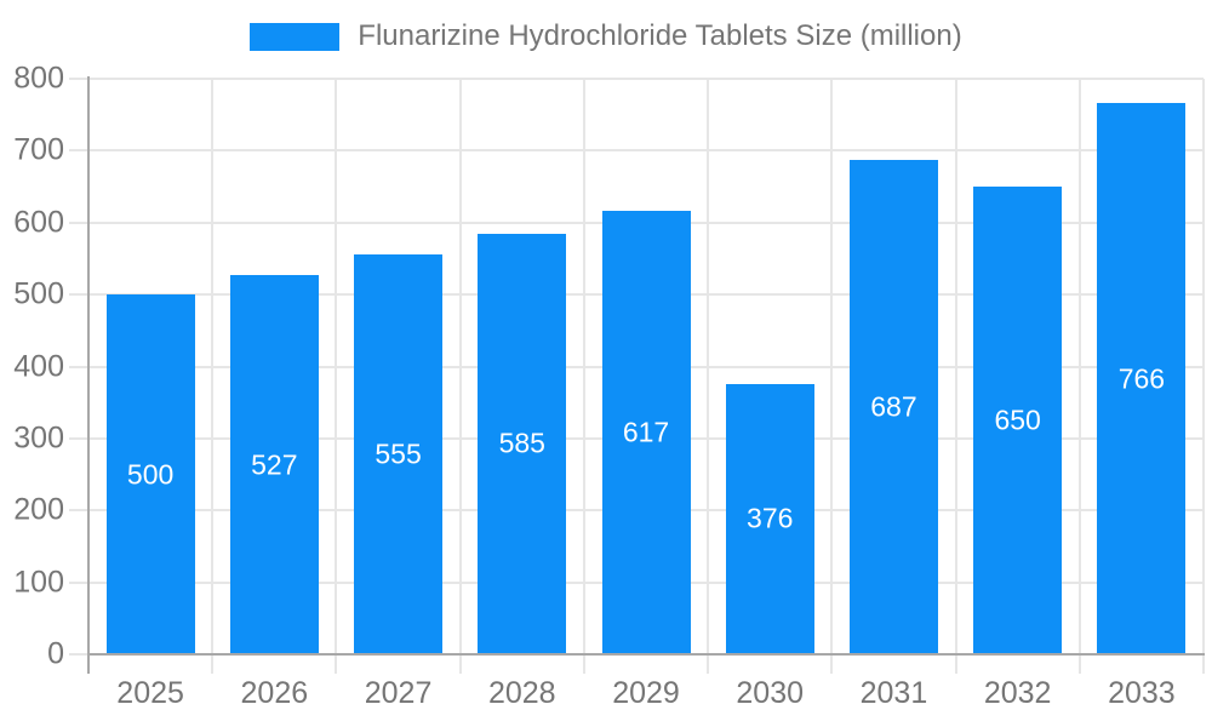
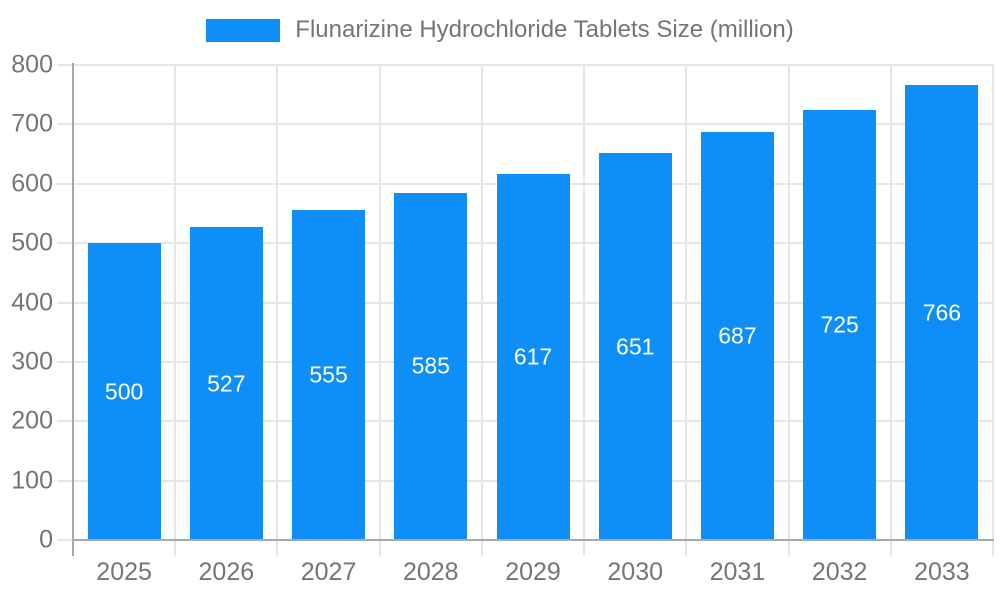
2030: 376 -> 651
2032: 650 -> 725
